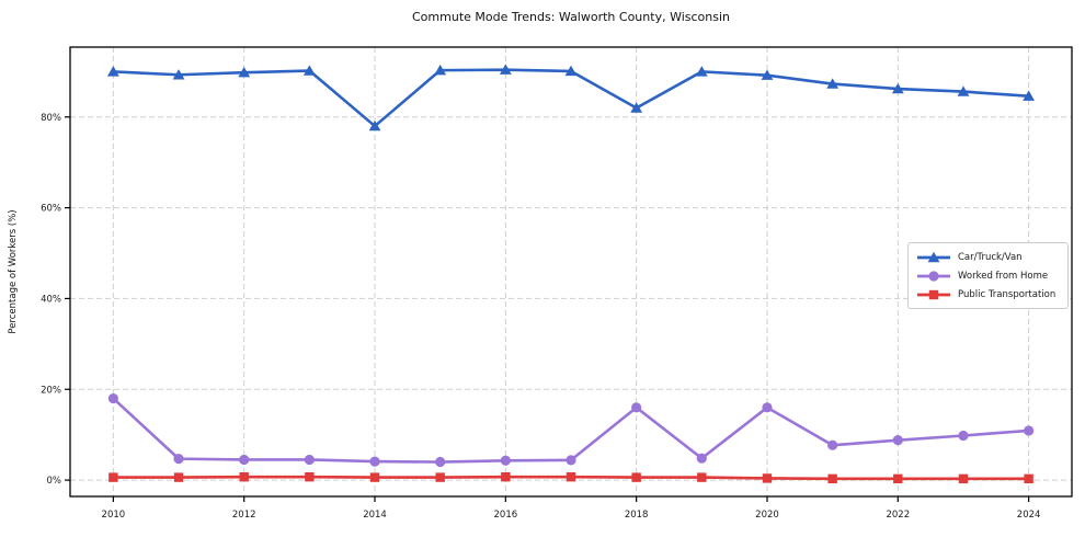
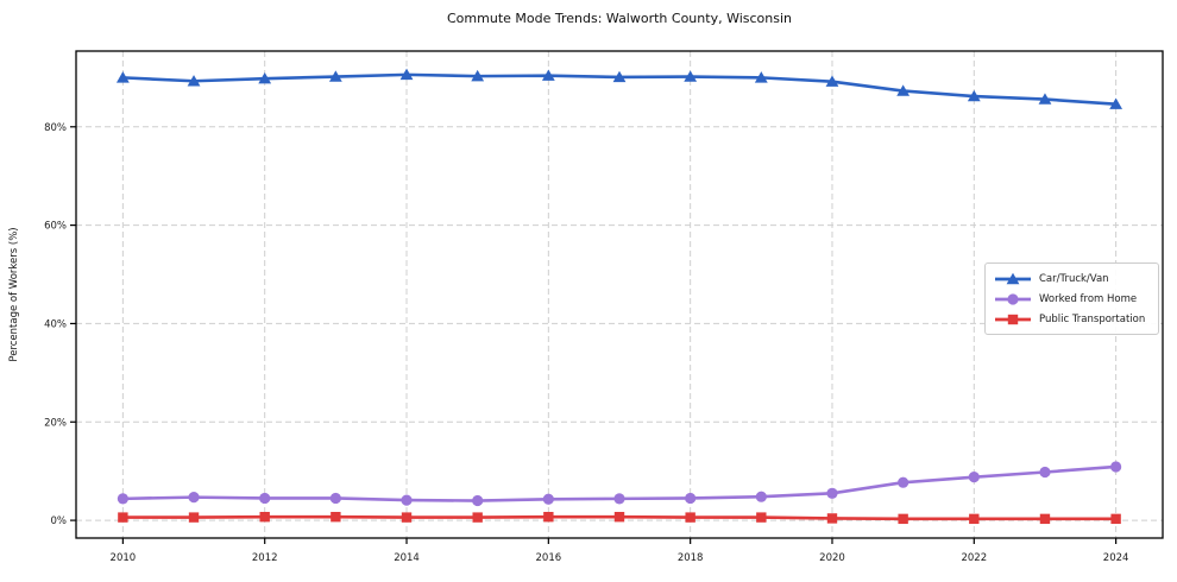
Worked from Home/2010: 18% -> 4%
Car/Truck/Van/2014: 78% -> 91%
Car/Truck/Van/2018: 82% -> 90%
Worked from Home/2018: 16% -> 4%
Worked from Home/2020: 16% -> 6%
